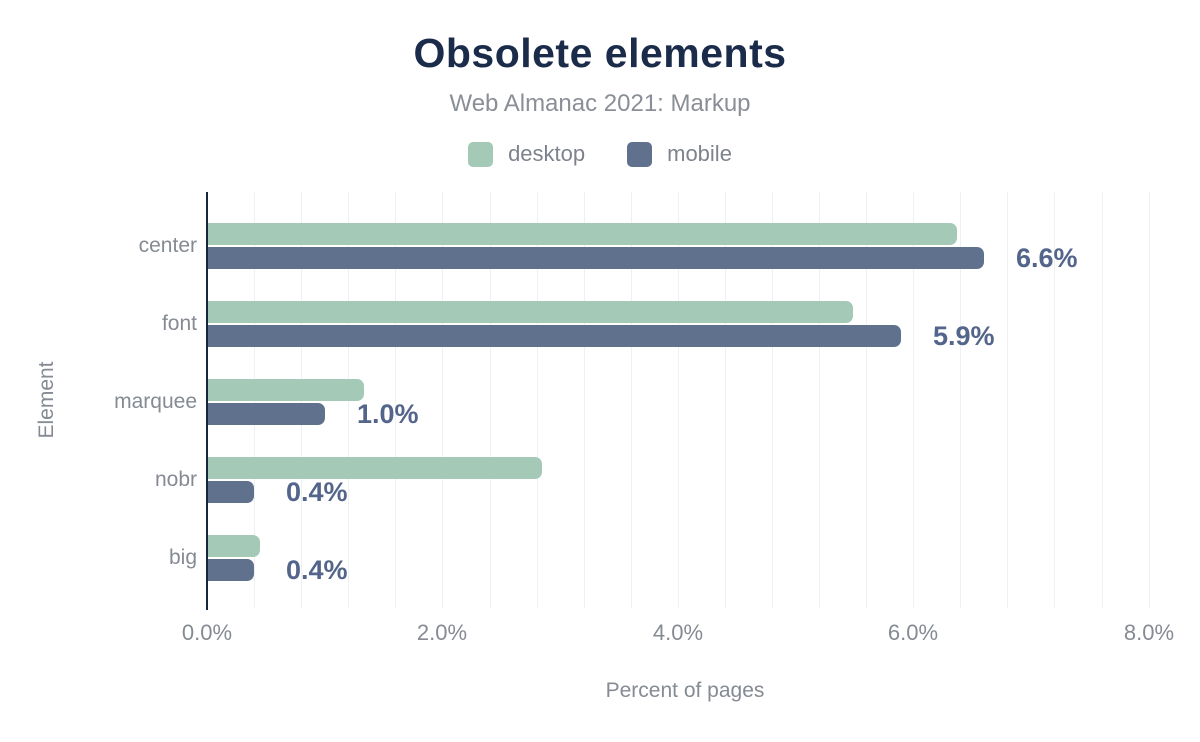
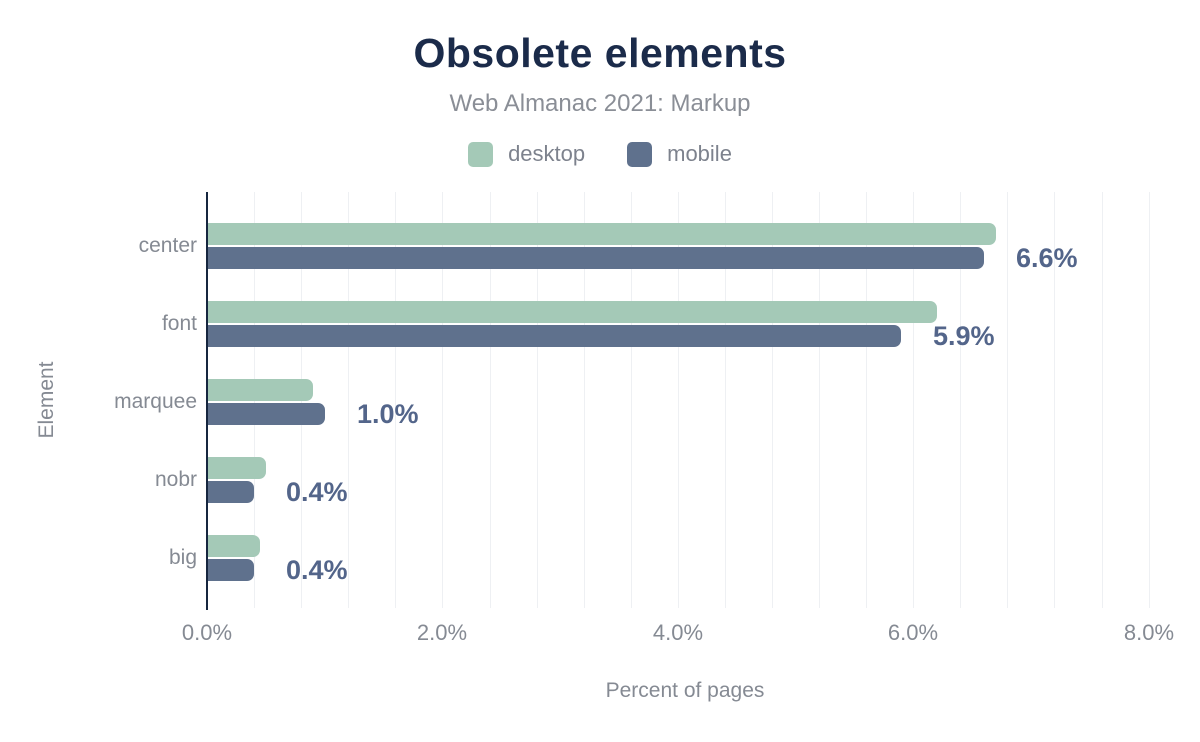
desktop/center: 6.37% -> 6.70%
desktop/font: 5.49% -> 6.20%
desktop/marquee: 1.33% -> 0.90%
desktop/nobr: 2.85% -> 0.50%
